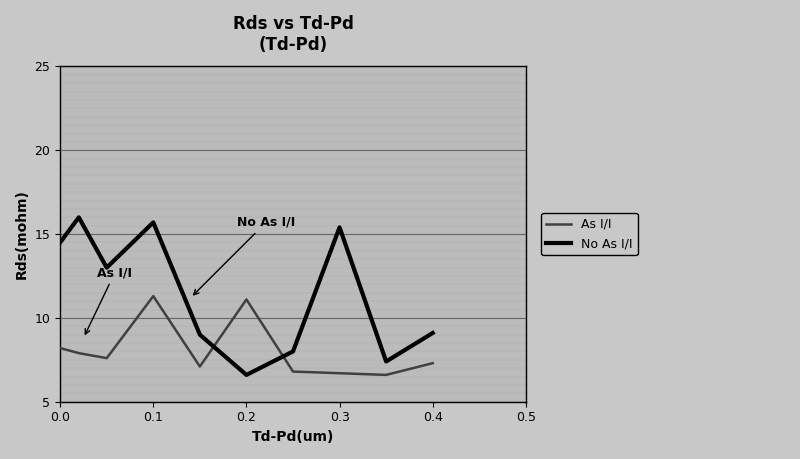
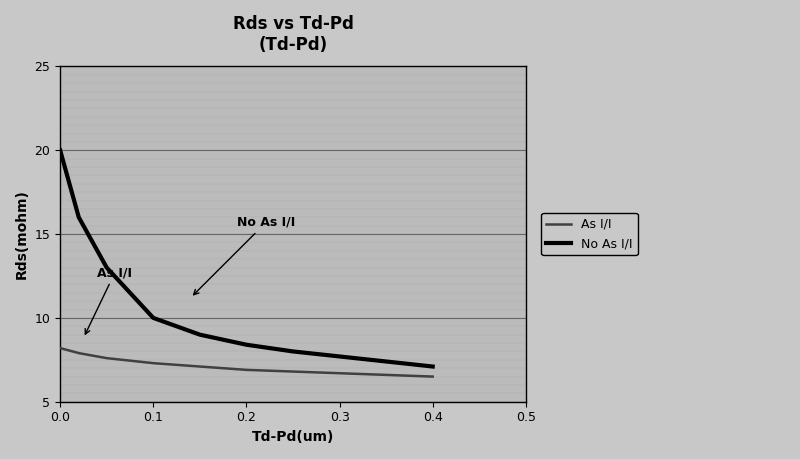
No As I/I/0.0: 14.5 -> 20.0
As I/I/0.1: 11.3 -> 7.3
No As I/I/0.1: 15.7 -> 10.0
As I/I/0.2: 11.1 -> 6.9
No As I/I/0.2: 6.6 -> 8.4
No As I/I/0.3: 15.4 -> 7.7
As I/I/0.4: 7.3 -> 6.5
No As I/I/0.4: 9.1 -> 7.1
